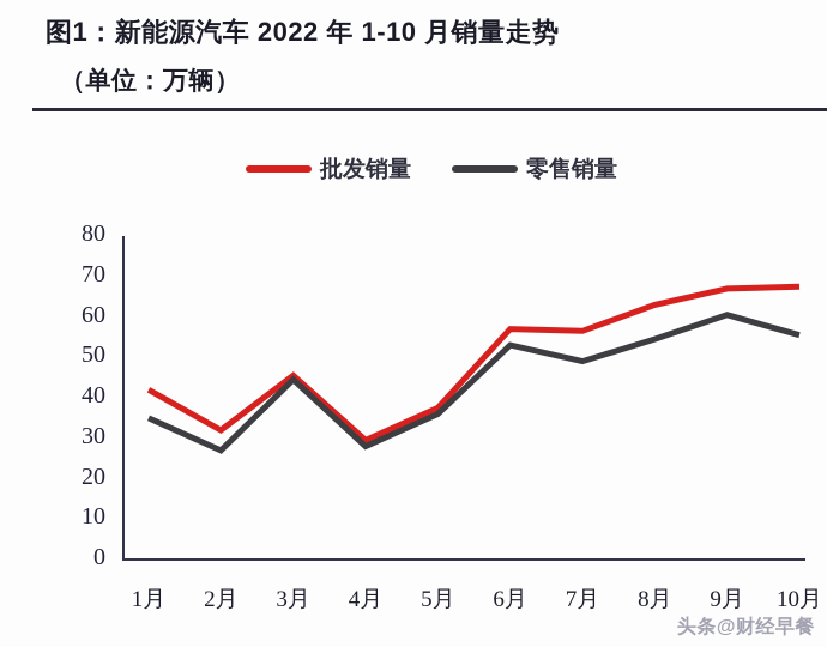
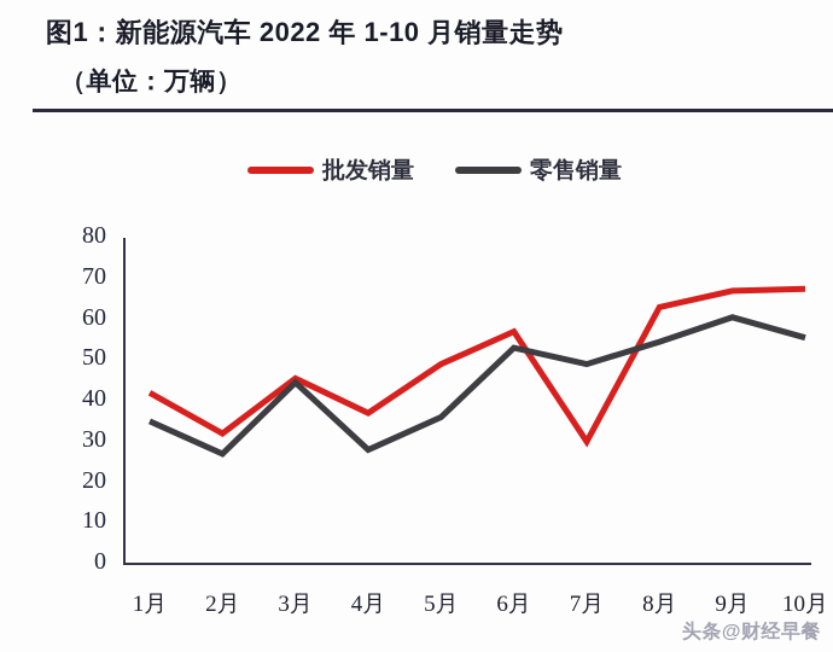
批发销量/4月: 30 -> 37
批发销量/5月: 38 -> 49
批发销量/7月: 56 -> 30
